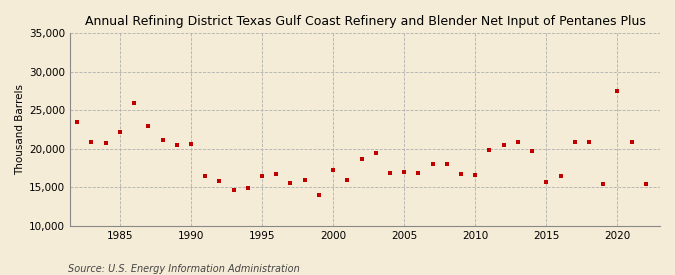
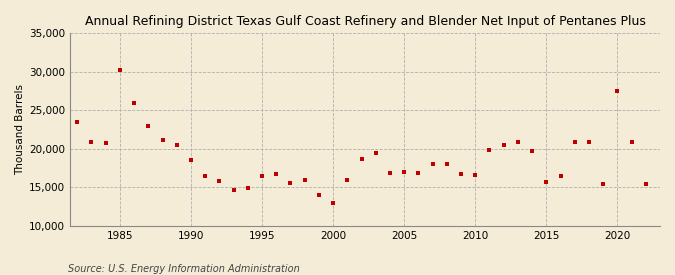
1985: 22,200 -> 30,200
1990: 20,600 -> 18,500
2000: 17,200 -> 13,000
